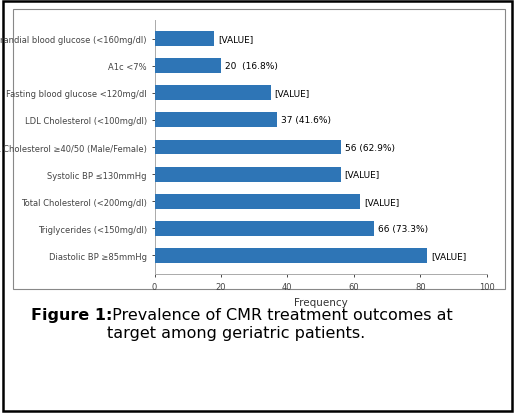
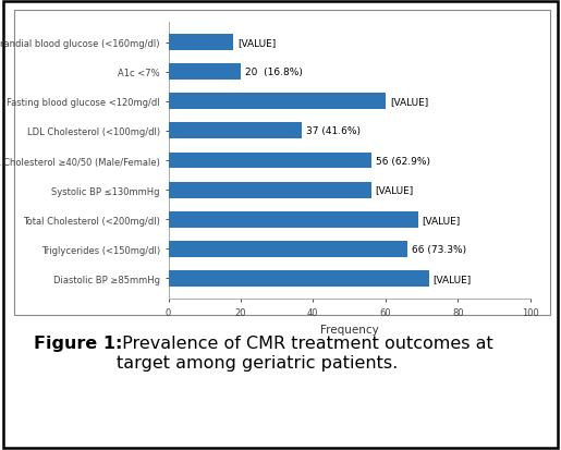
Fasting blood glucose <120mg/dl: 35 -> 60
Total Cholesterol (<200mg/dl): 62 -> 69
Diastolic BP ≥85mmHg: 82 -> 72
